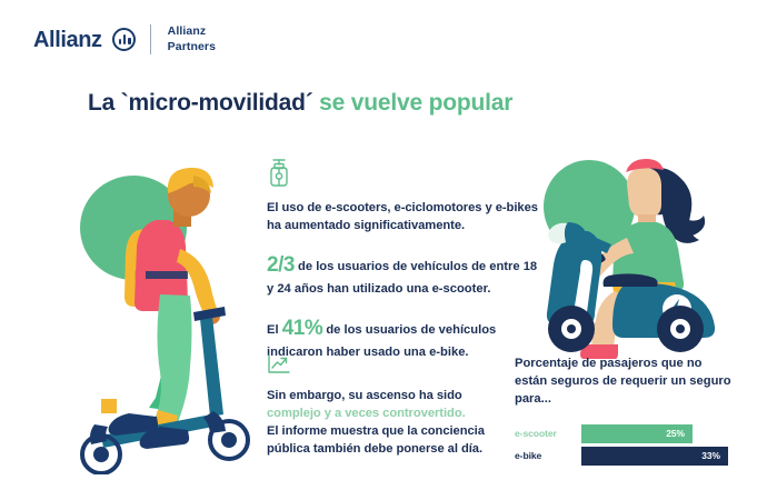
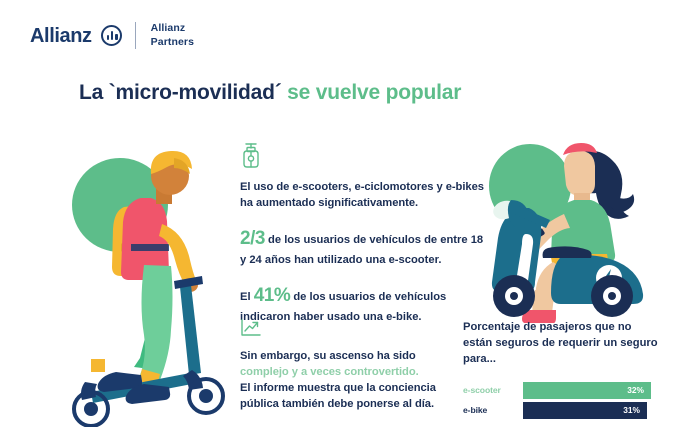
e-scooter: 25% -> 32%
e-bike: 33% -> 31%
